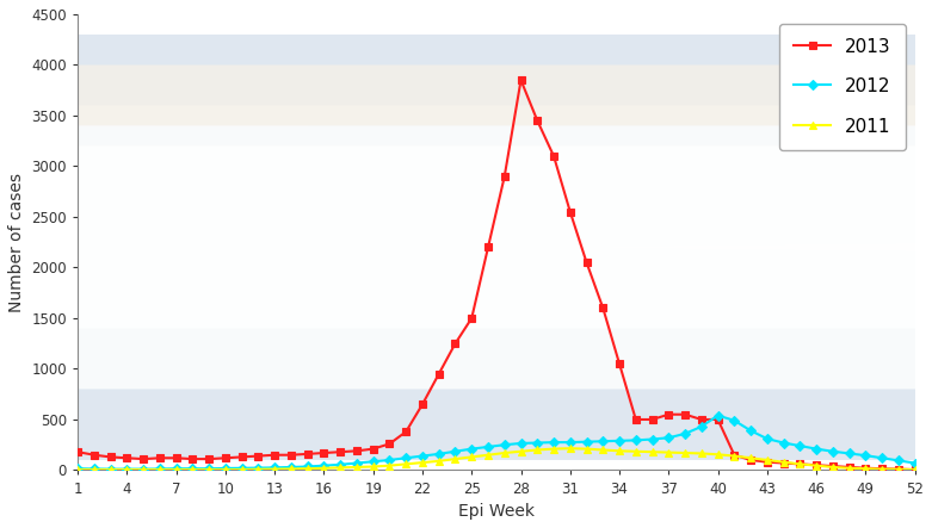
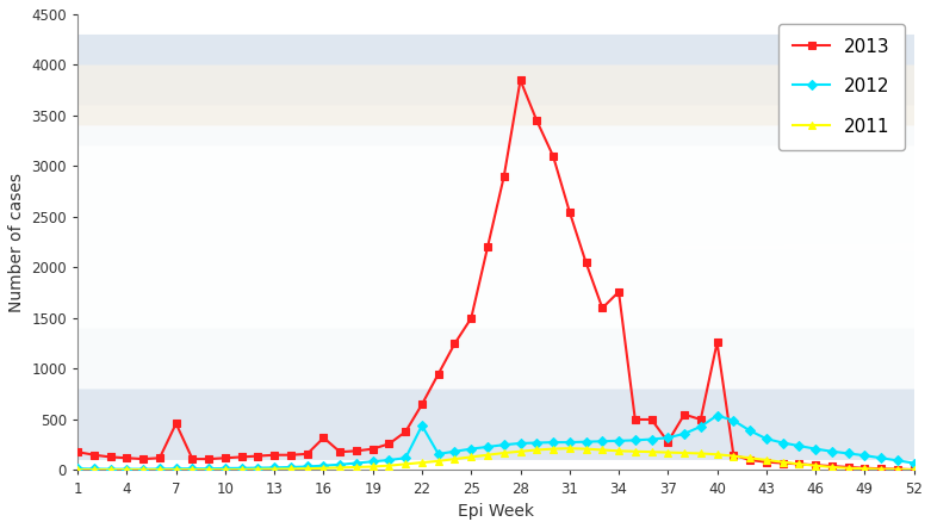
2013/7: 120 -> 460
2013/16: 170 -> 320
2012/22: 140 -> 440
2013/34: 1050 -> 1760
2013/37: 550 -> 280
2013/40: 500 -> 1260
